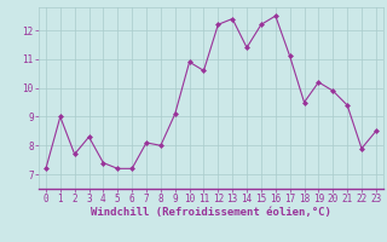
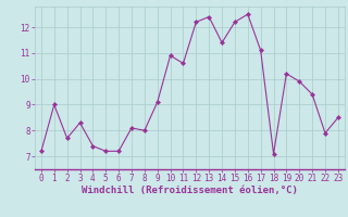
18: 9.5 -> 7.1
